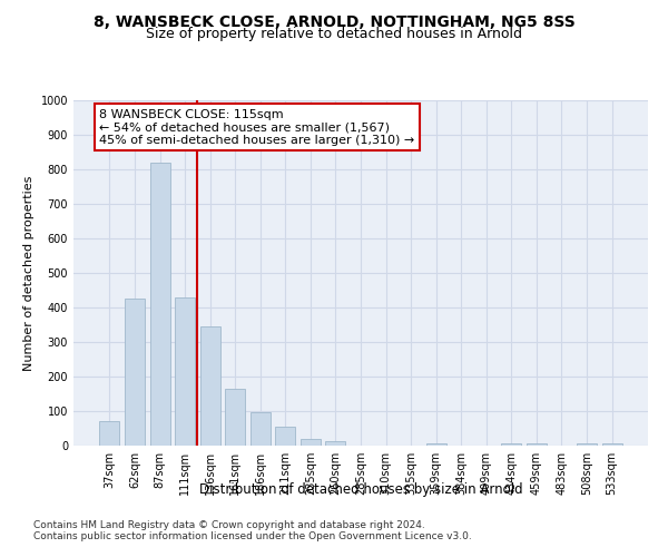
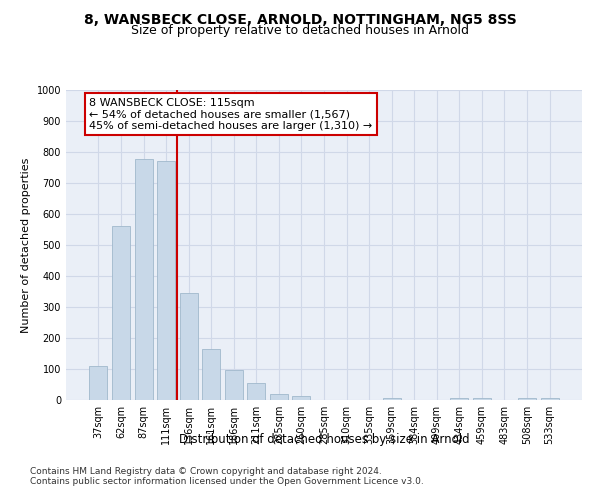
37sqm: 70 -> 110
62sqm: 425 -> 560
87sqm: 820 -> 778
111sqm: 430 -> 770
